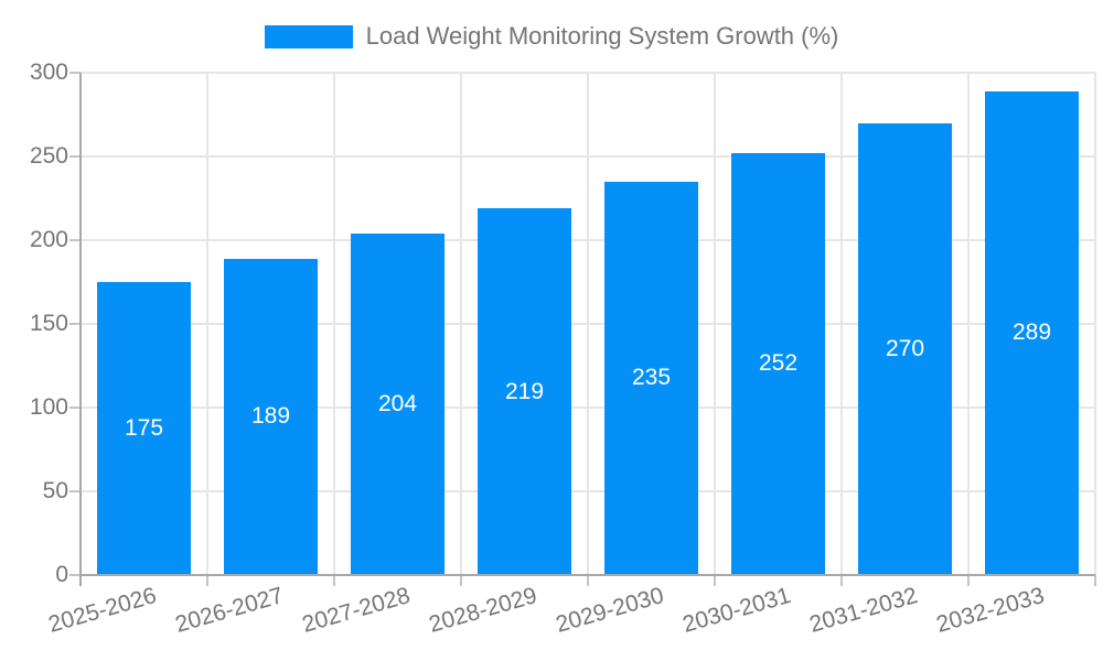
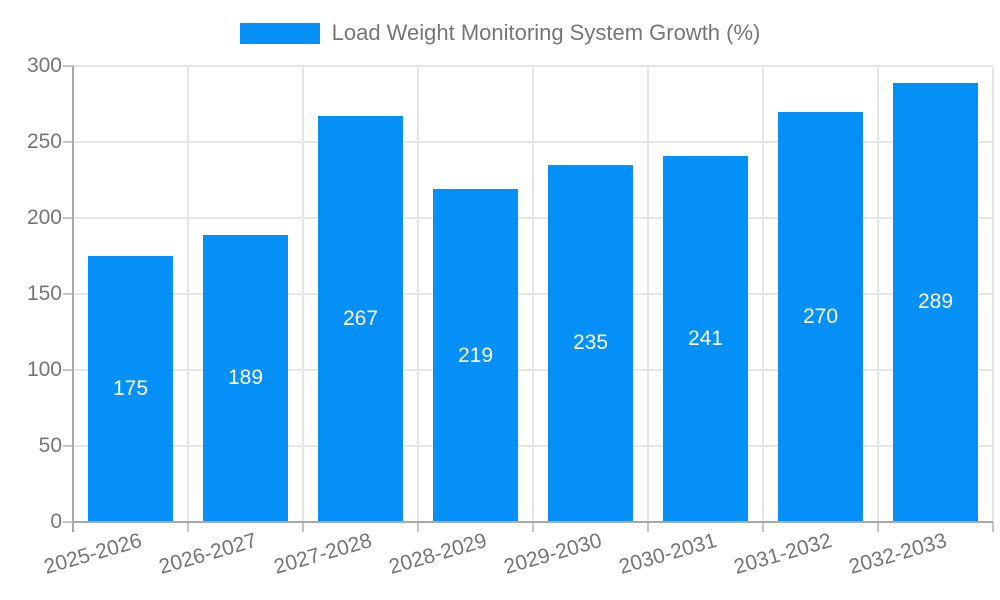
2027-2028: 204 -> 267
2030-2031: 252 -> 241
